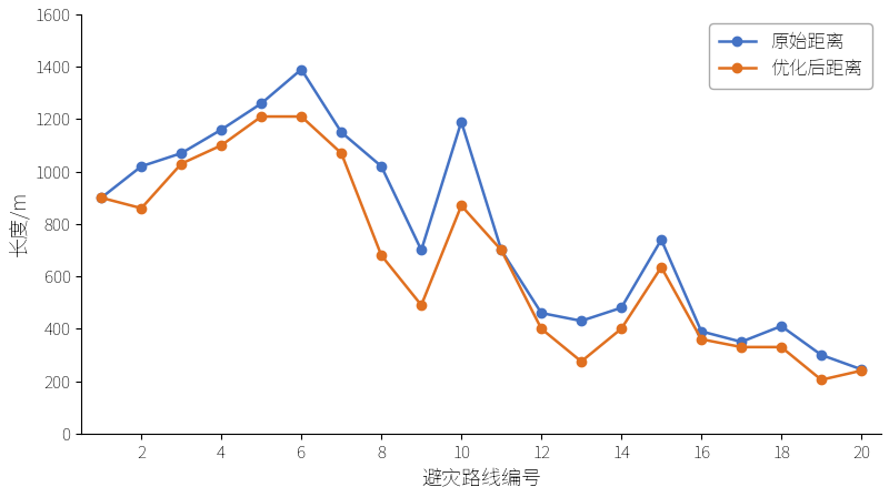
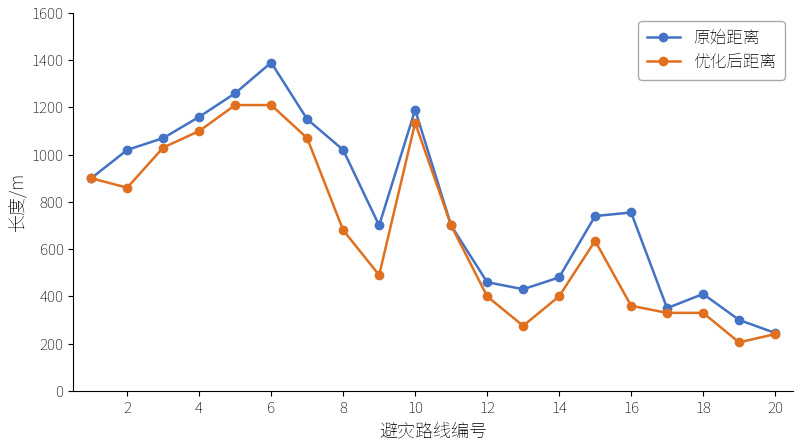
优化后距离/10: 870 -> 1135
原始距离/16: 390 -> 755
